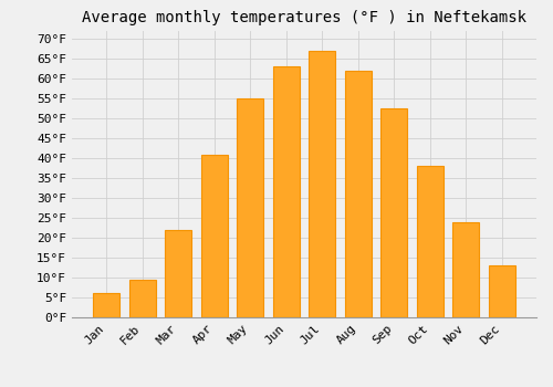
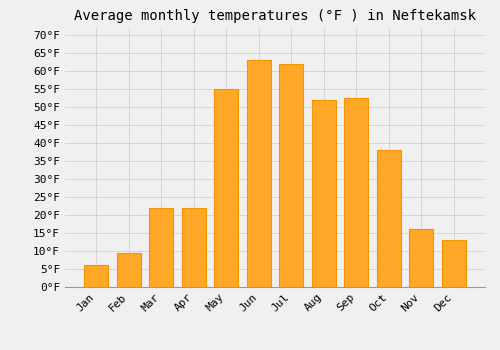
Apr: 41.0°F -> 22.0°F
Jul: 67.0°F -> 62.0°F
Aug: 62.0°F -> 52.0°F
Nov: 24.0°F -> 16.0°F
